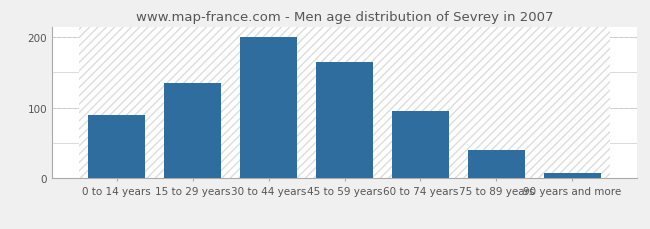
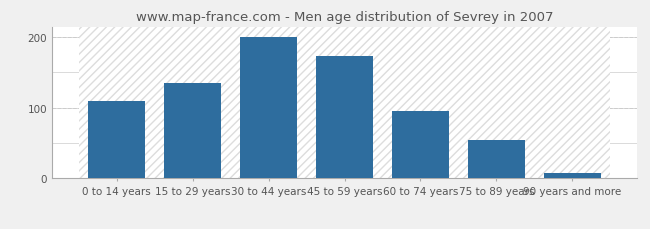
0 to 14 years: 90 -> 110
45 to 59 years: 165 -> 174
75 to 89 years: 40 -> 54
